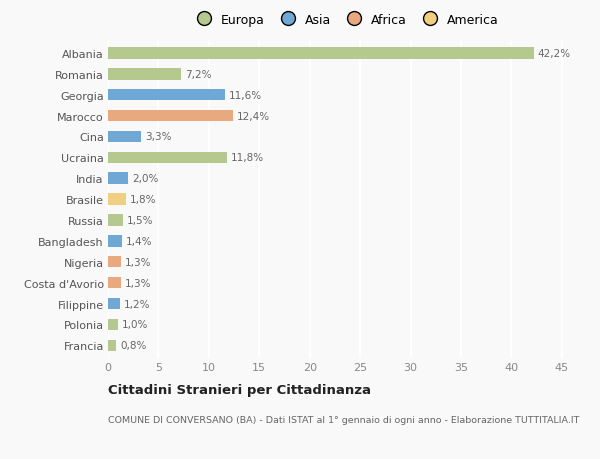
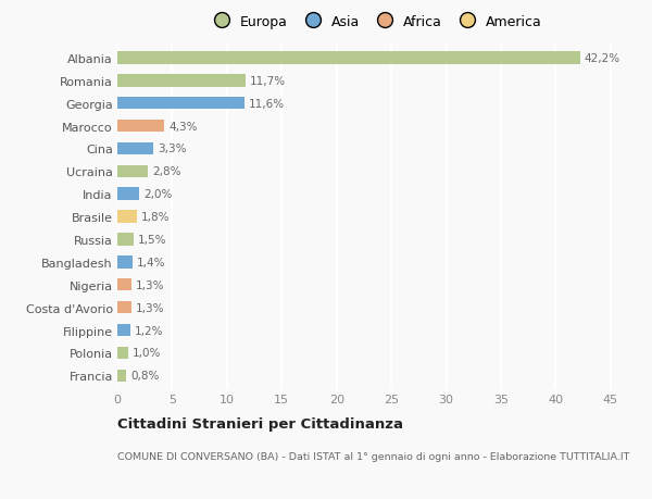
Romania: 7,2% -> 11,7%
Marocco: 12,4% -> 4,3%
Ucraina: 11,8% -> 2,8%
